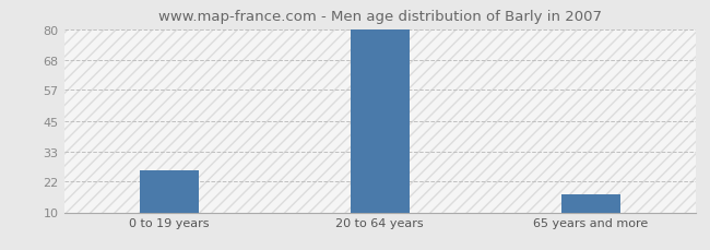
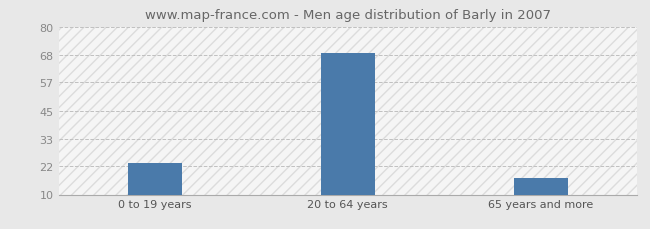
0 to 19 years: 26 -> 23
20 to 64 years: 80 -> 69
